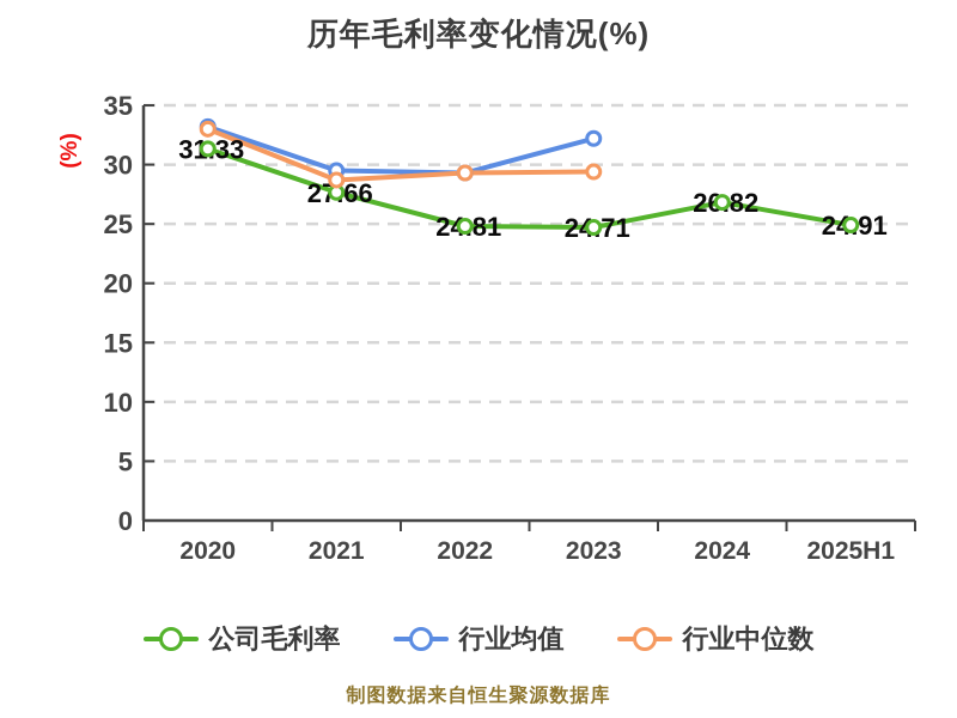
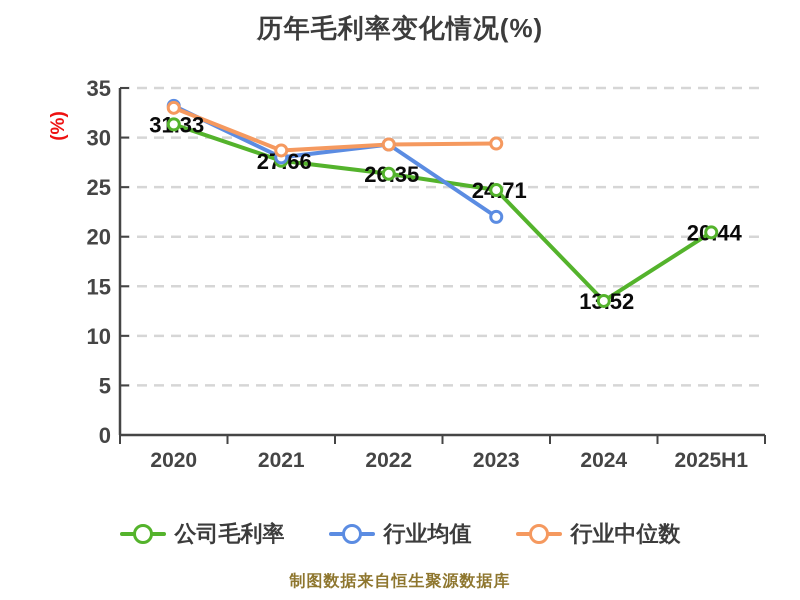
行业均值/2021: 30 -> 28
公司毛利率/2022: 24.81 -> 26.35
行业均值/2023: 32 -> 22
公司毛利率/2024: 26.82 -> 13.52
公司毛利率/2025H1: 24.91 -> 20.44
